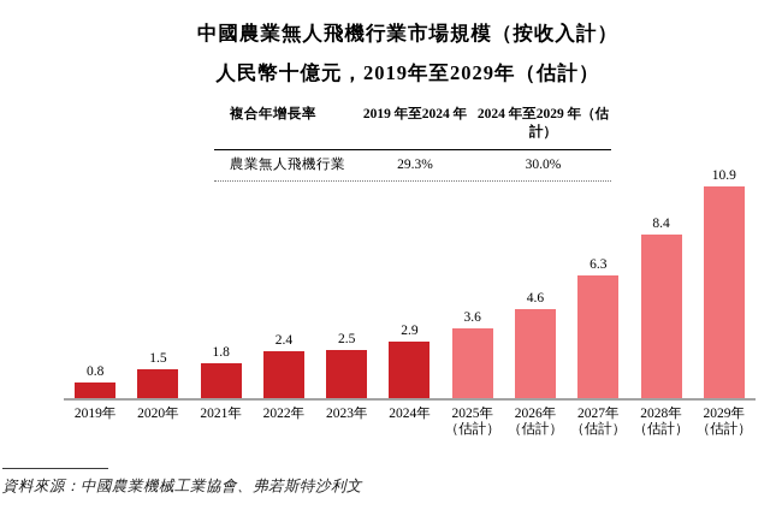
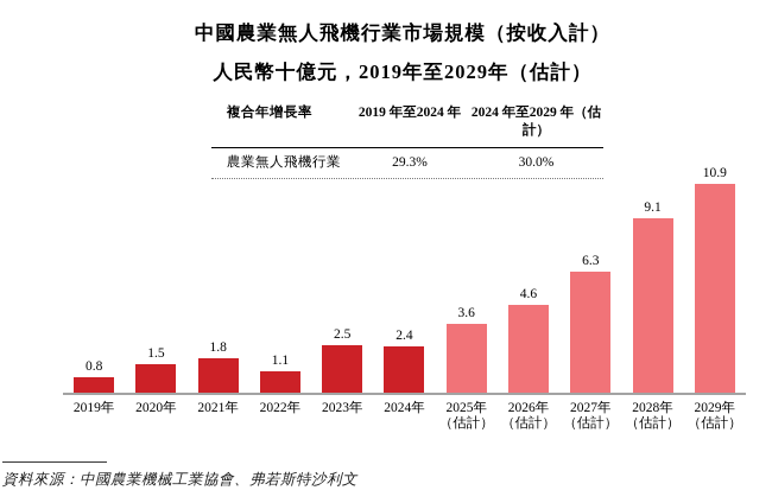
2022年: 2.4 -> 1.1
2024年: 2.9 -> 2.4
2028年（估計）: 8.4 -> 9.1
